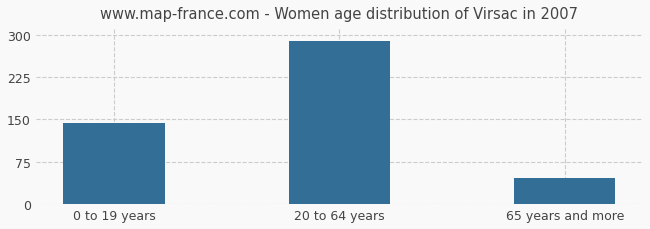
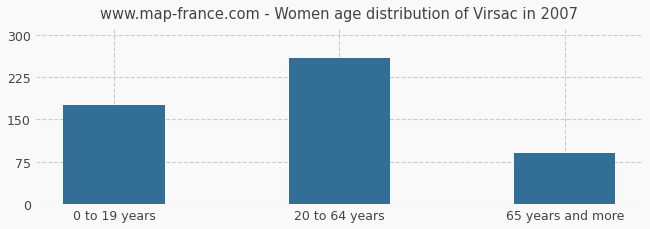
0 to 19 years: 144 -> 176
20 to 64 years: 289 -> 258
65 years and more: 46 -> 90
